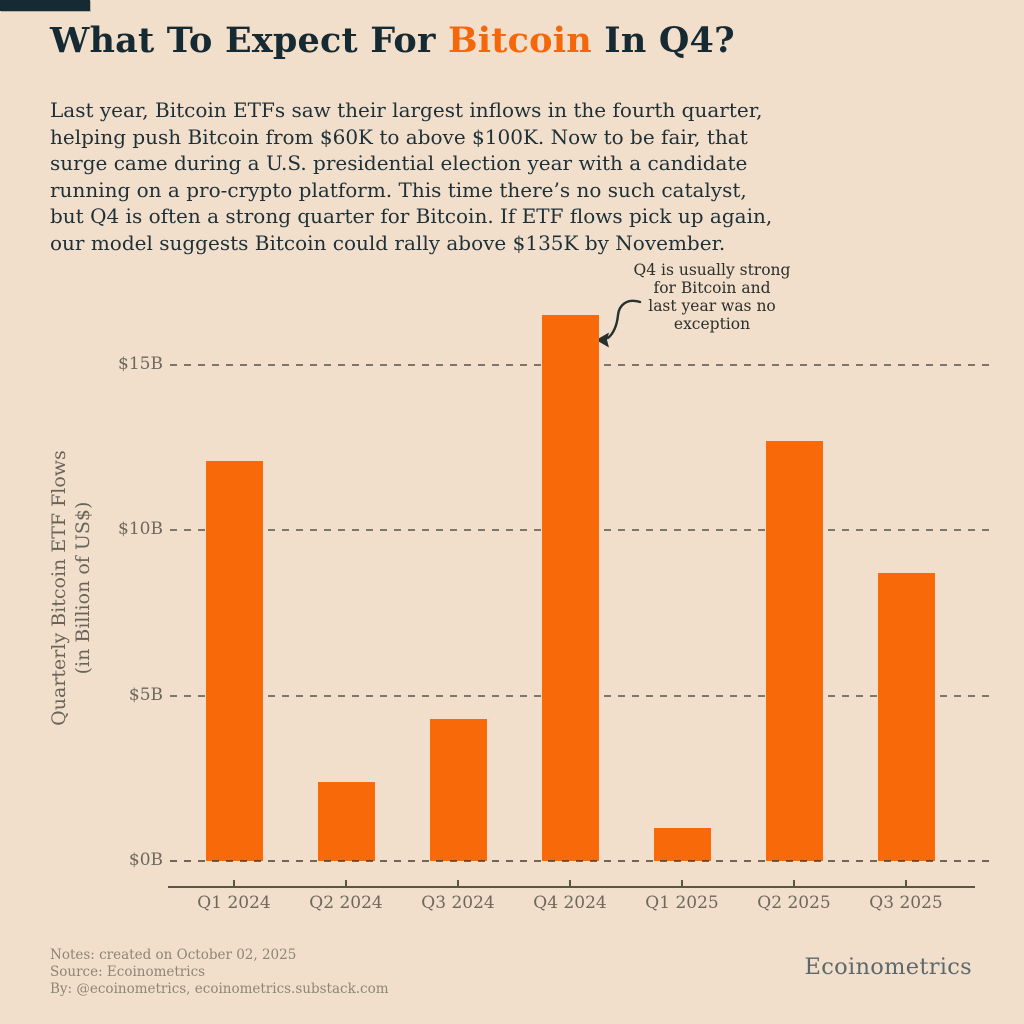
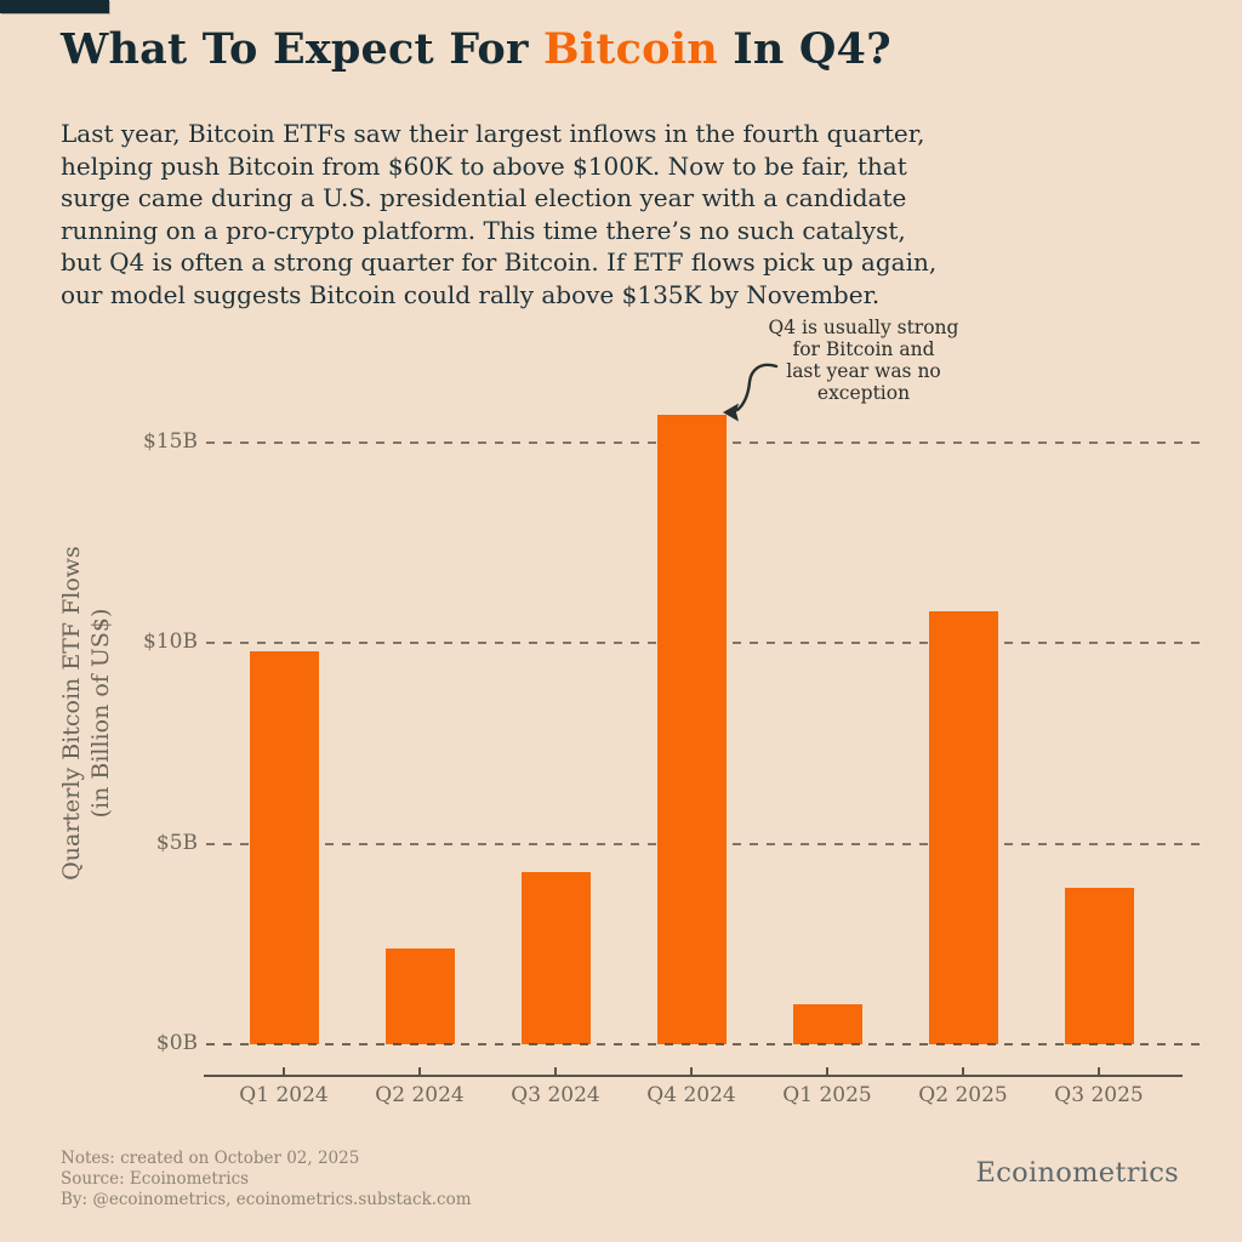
Q1 2024: $12.1B -> $9.8B
Q4 2024: $16.5B -> $15.7B
Q2 2025: $12.7B -> $10.8B
Q3 2025: $8.7B -> $3.9B
